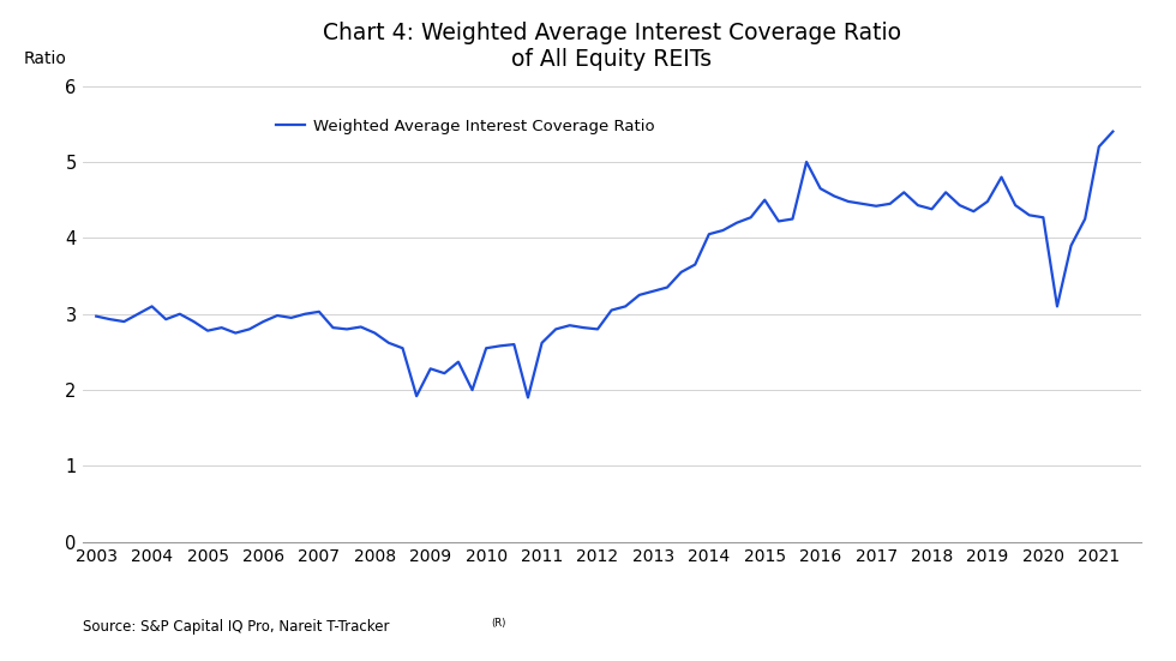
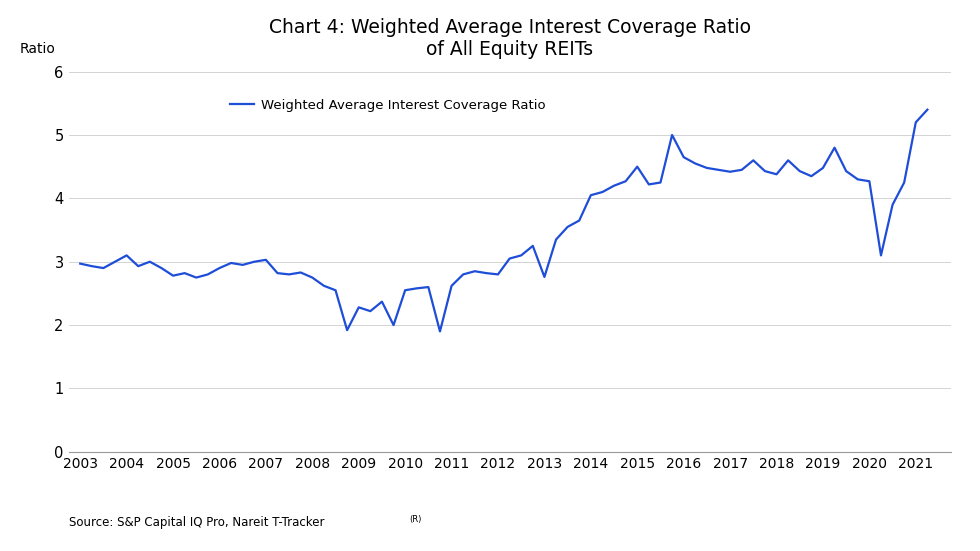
2013: 3.30 -> 2.76
